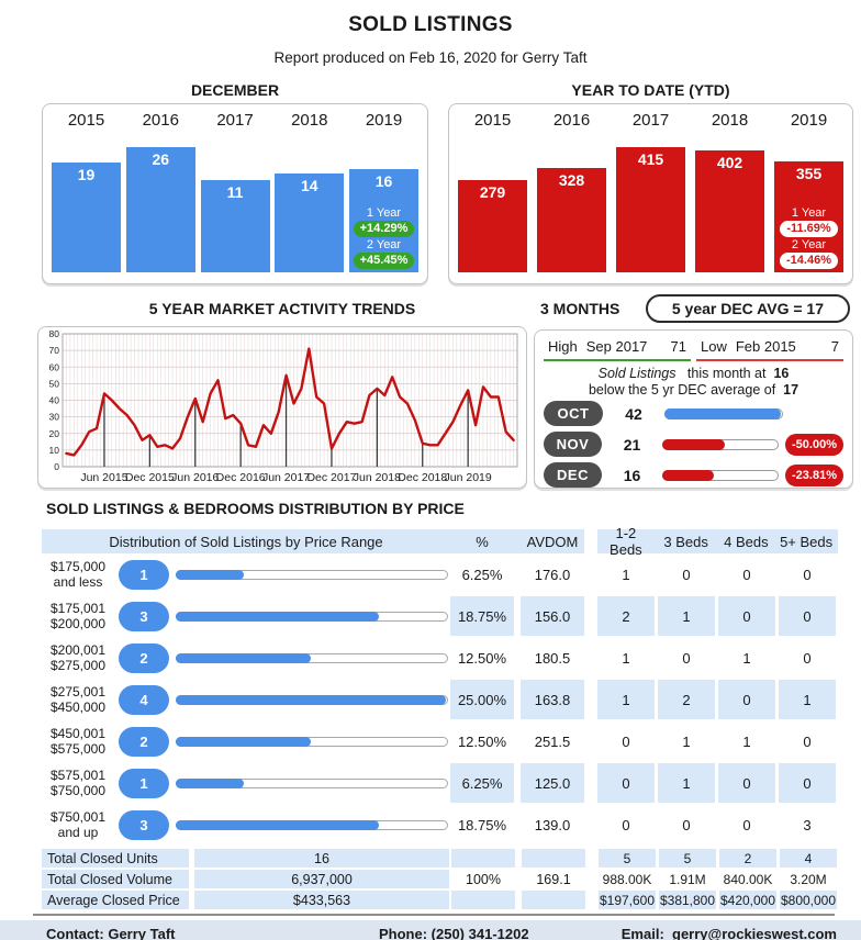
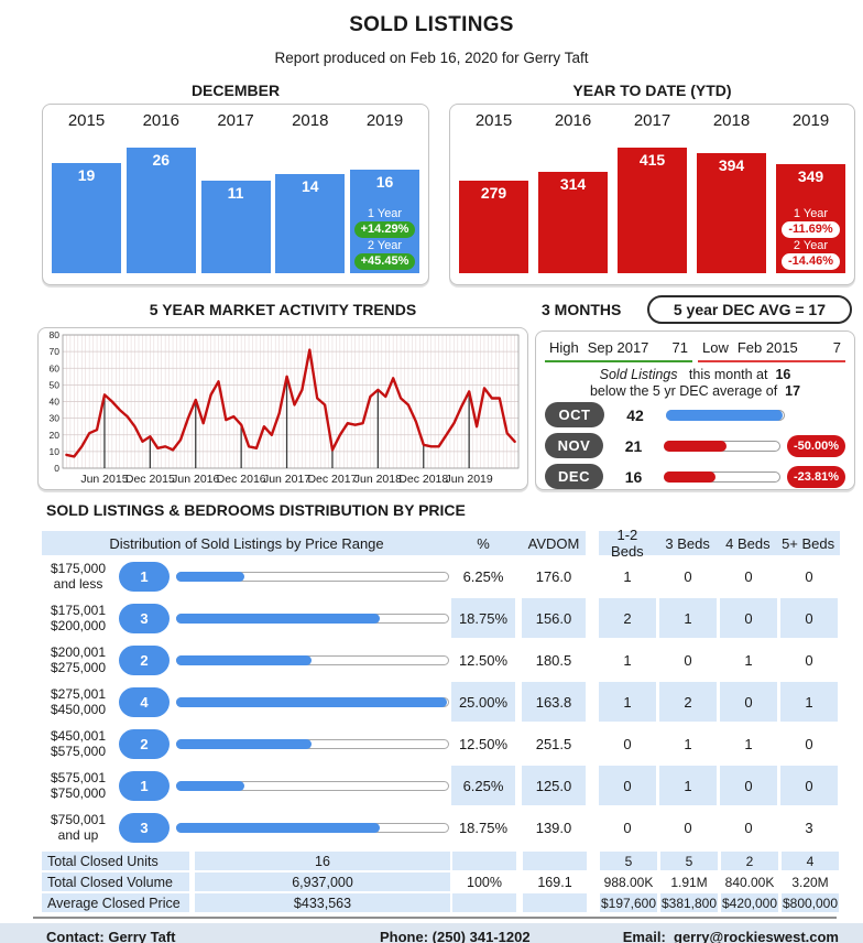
YEAR TO DATE (YTD)/2016: 328 -> 314
YEAR TO DATE (YTD)/2018: 402 -> 394
YEAR TO DATE (YTD)/2019: 355 -> 349
